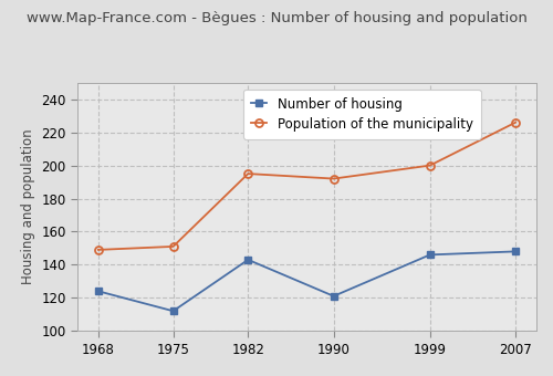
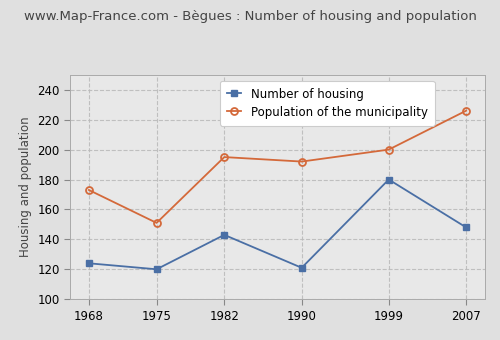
Population of the municipality/1968: 149 -> 173
Number of housing/1975: 112 -> 120
Number of housing/1999: 146 -> 180
